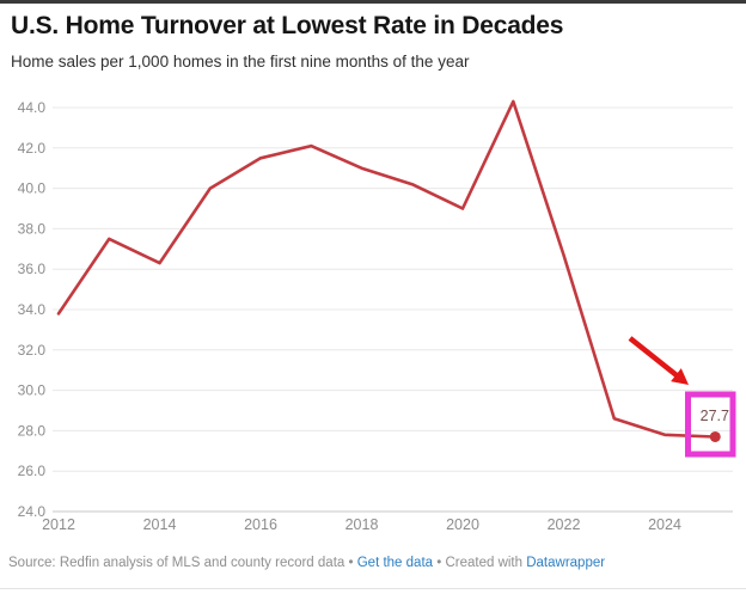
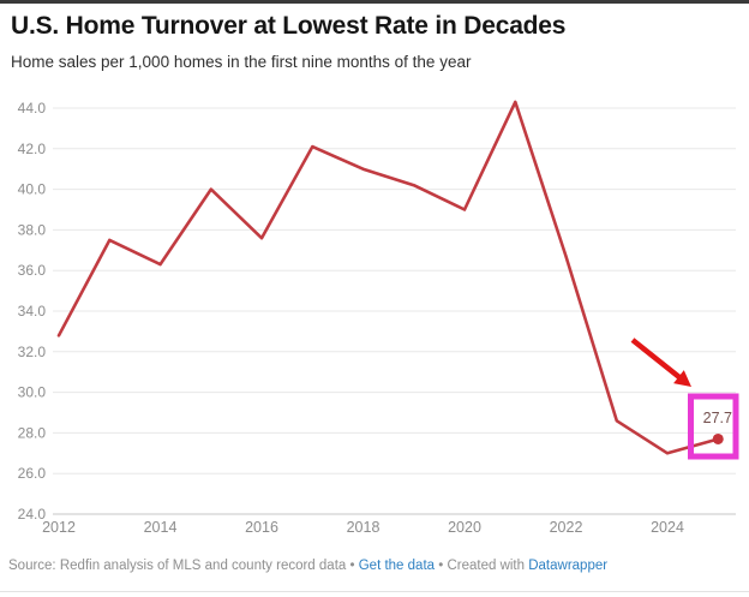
2012: 33.8 -> 32.8
2016: 41.5 -> 37.6
2024: 27.8 -> 27.0
